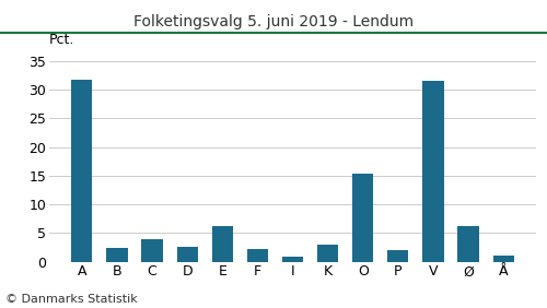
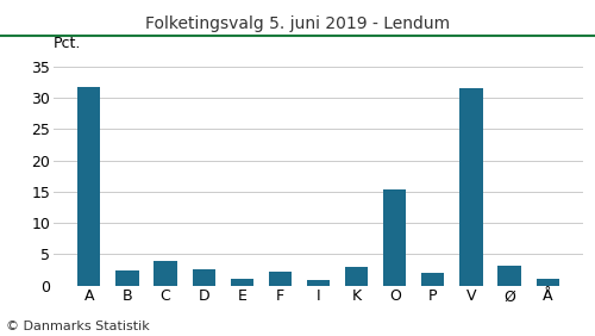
E: 6.2 -> 1.0
Ø: 6.2 -> 3.2
